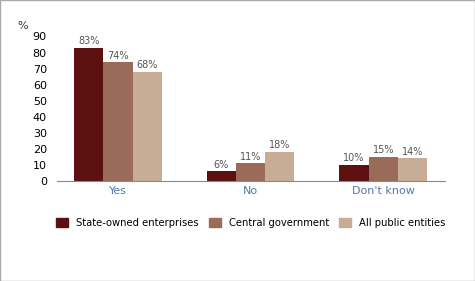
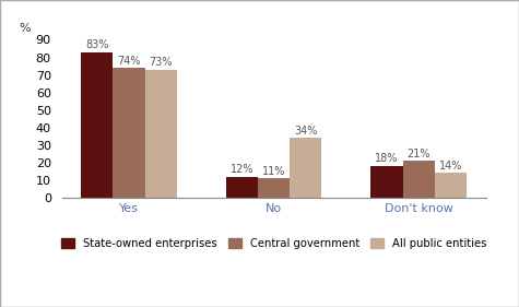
All public entities/Yes: 68% -> 73%
State-owned enterprises/No: 6% -> 12%
All public entities/No: 18% -> 34%
State-owned enterprises/Don't know: 10% -> 18%
Central government/Don't know: 15% -> 21%
